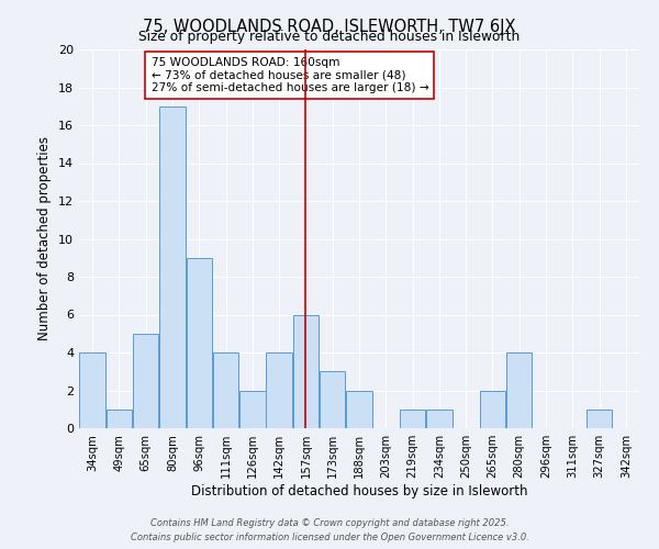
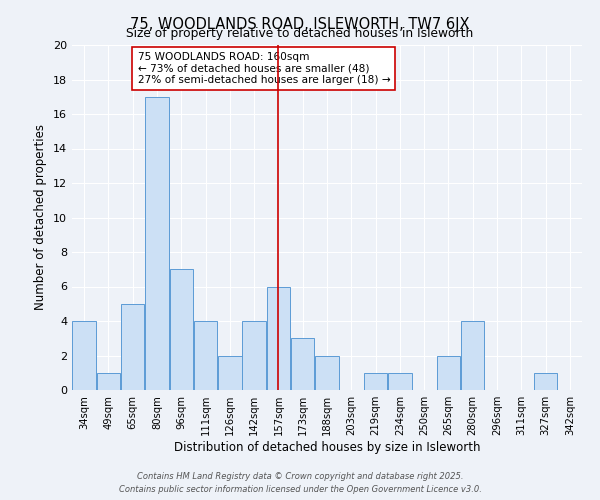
96sqm: 9 -> 7
